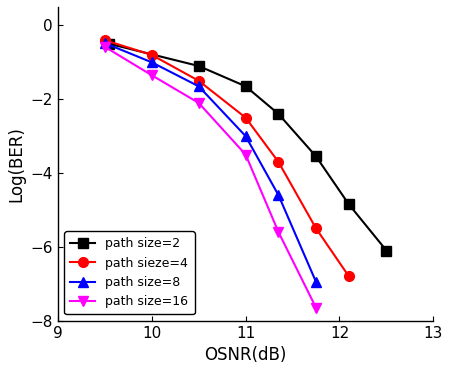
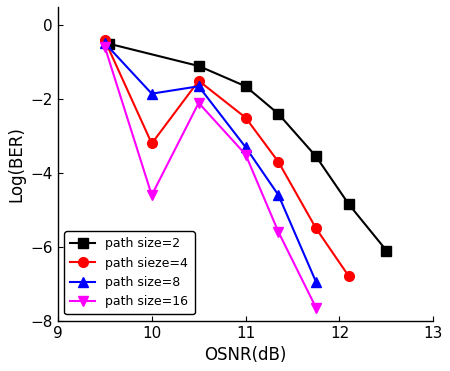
path sieze=4/10: -0.8 -> -3.2
path size=8/10: -1.00 -> -1.85
path size=16/10: -1.35 -> -4.60
path size=8/11: -3.00 -> -3.30
